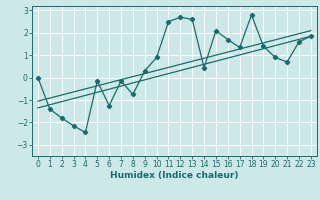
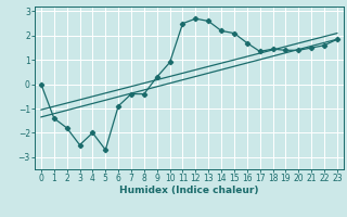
3: -2.15 -> -2.50
4: -2.45 -> -2.00
5: -0.15 -> -2.70
6: -1.25 -> -0.90
7: -0.15 -> -0.40
8: -0.75 -> -0.40
14: 0.45 -> 2.20
18: 2.80 -> 1.45
20: 0.90 -> 1.40
21: 0.70 -> 1.50
